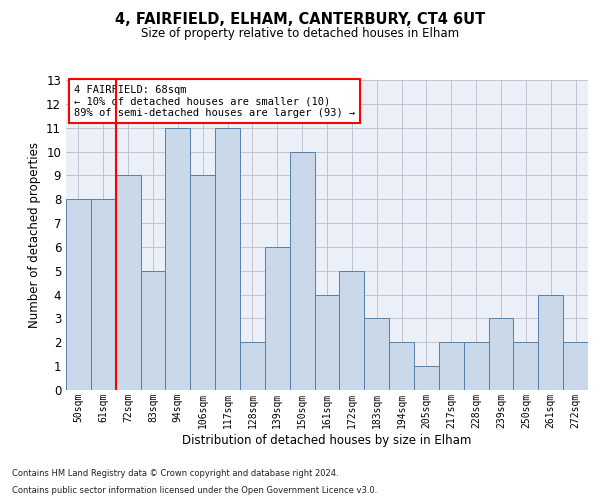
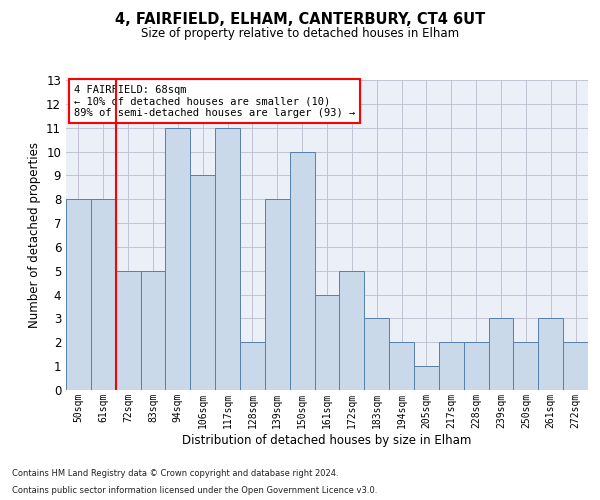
72sqm: 9 -> 5
139sqm: 6 -> 8
261sqm: 4 -> 3
